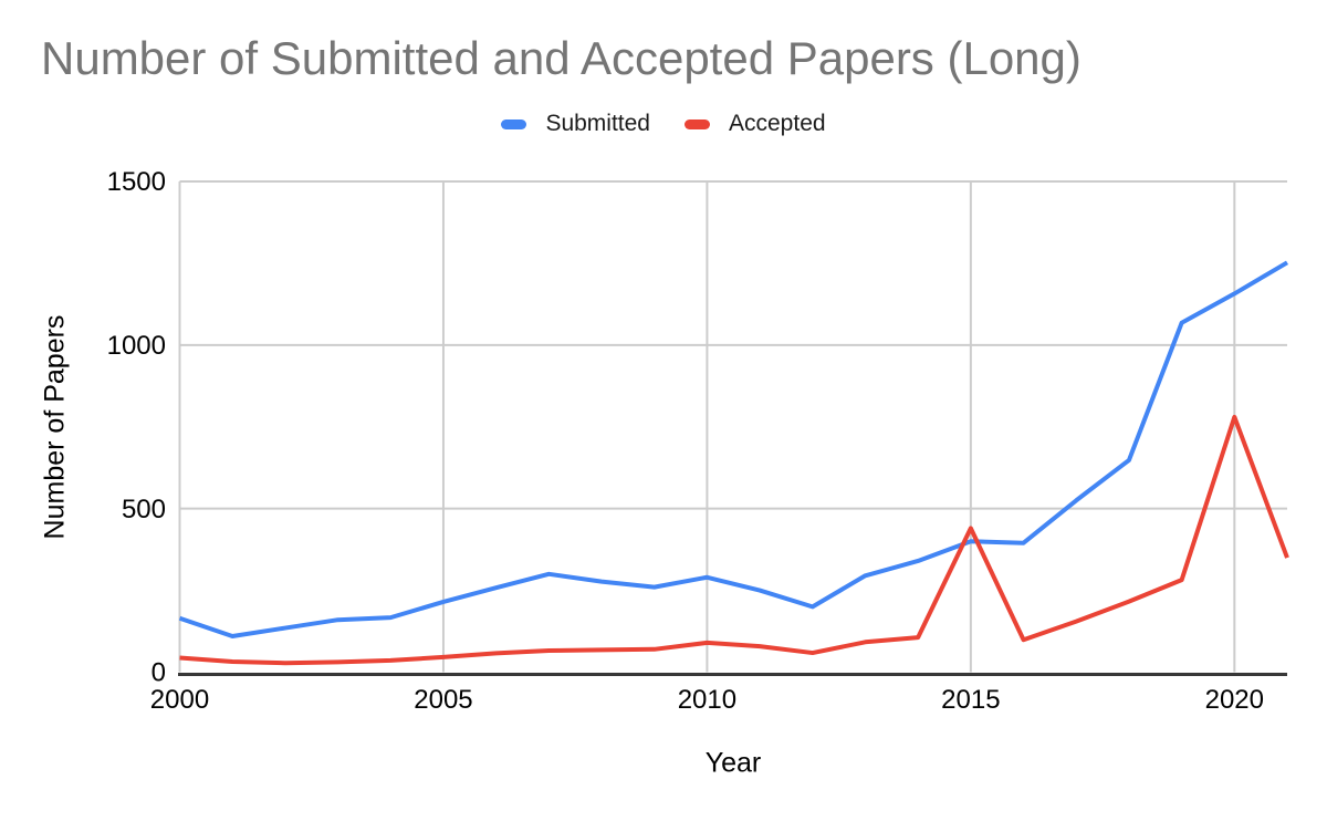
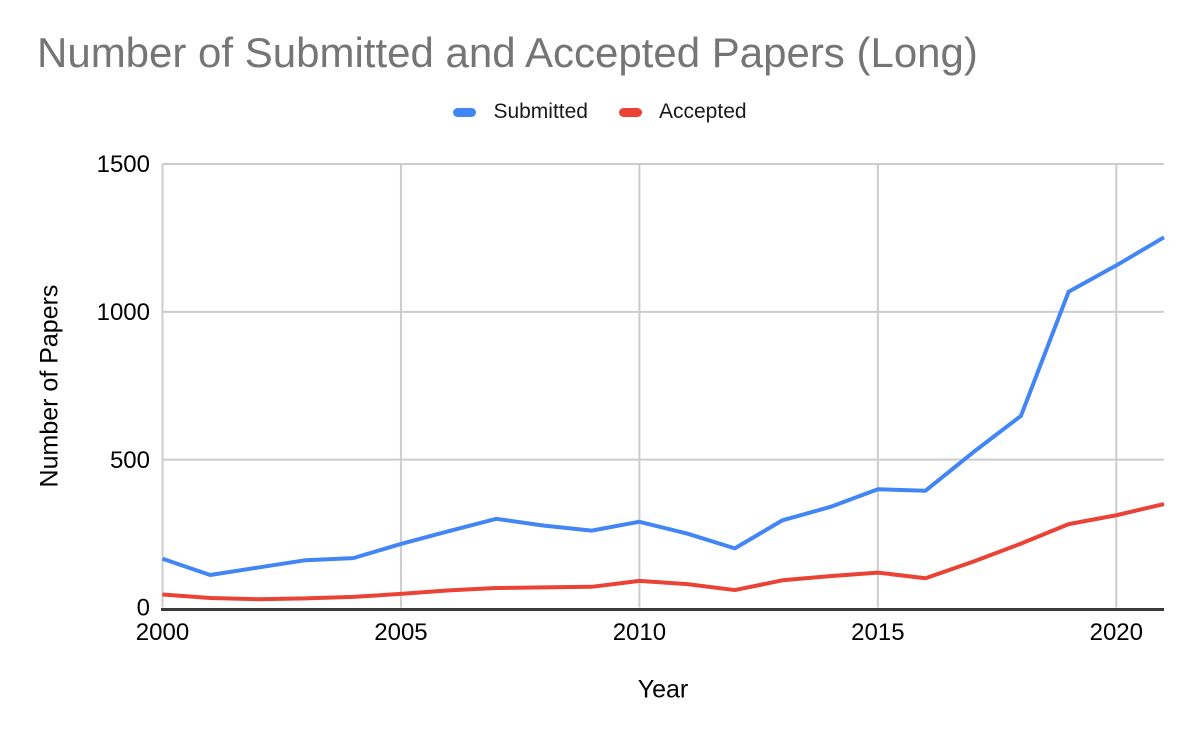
Accepted/2015: 440 -> 120
Accepted/2020: 780 -> 310
